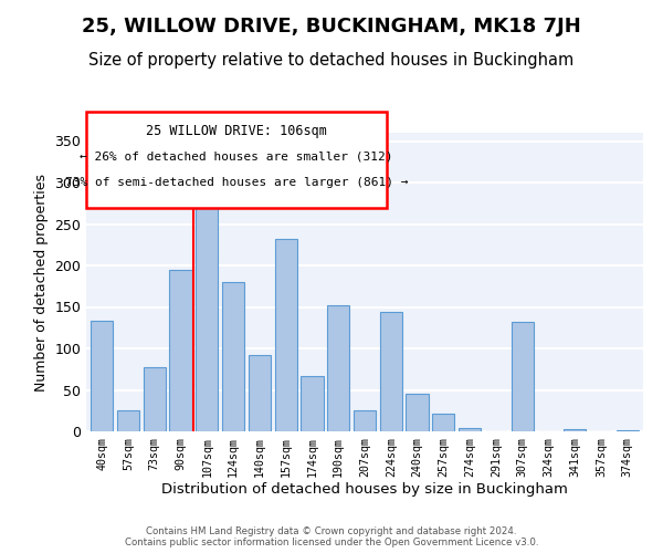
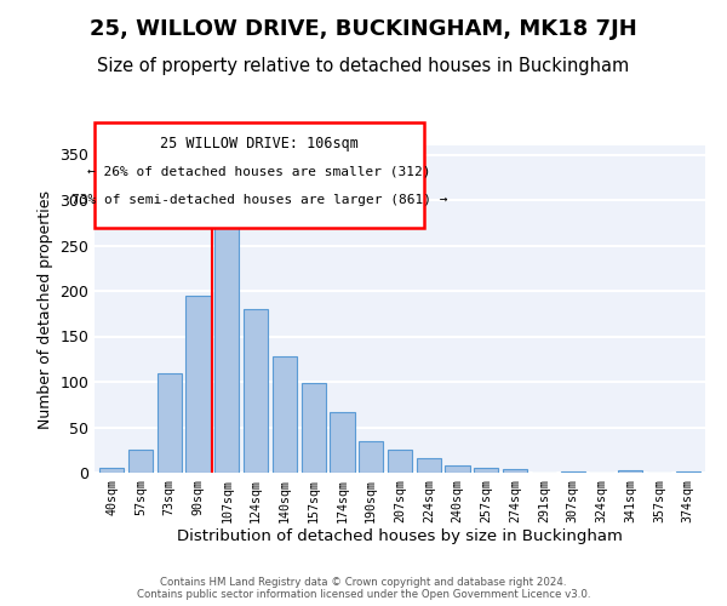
40sqm: 134 -> 6
73sqm: 78 -> 109
140sqm: 92 -> 128
157sqm: 232 -> 99
190sqm: 152 -> 35
224sqm: 144 -> 16
240sqm: 46 -> 8
257sqm: 22 -> 5
307sqm: 132 -> 2
